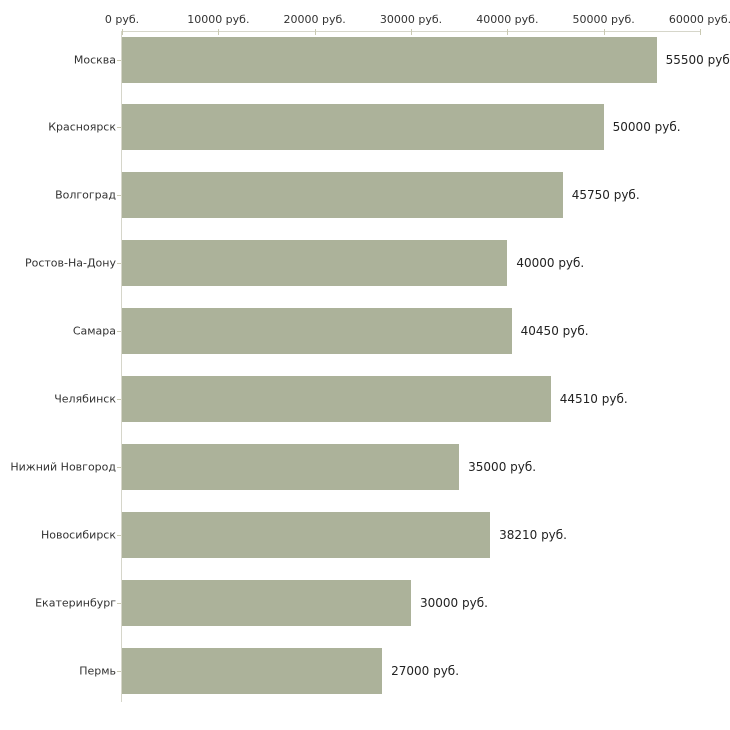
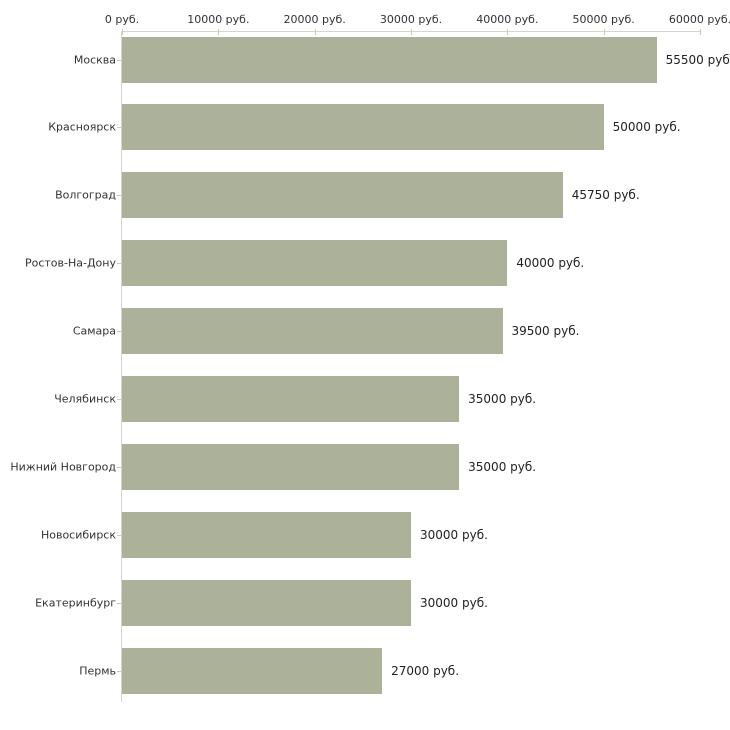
Самара: 40450 -> 39500
Челябинск: 44510 -> 35000
Новосибирск: 38210 -> 30000
